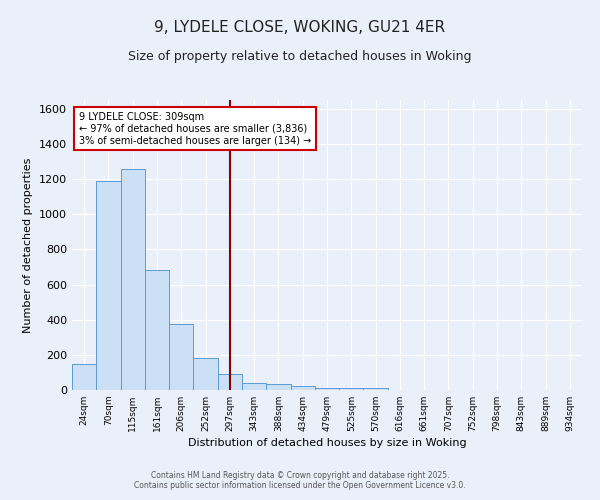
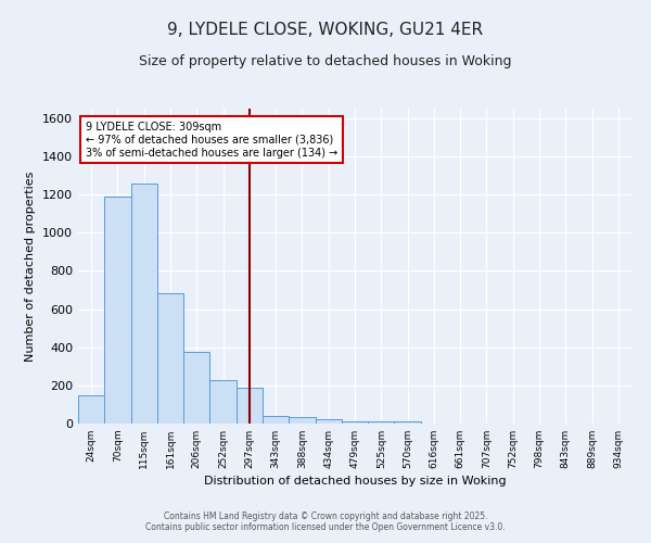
252sqm: 180 -> 230
297sqm: 90 -> 190
